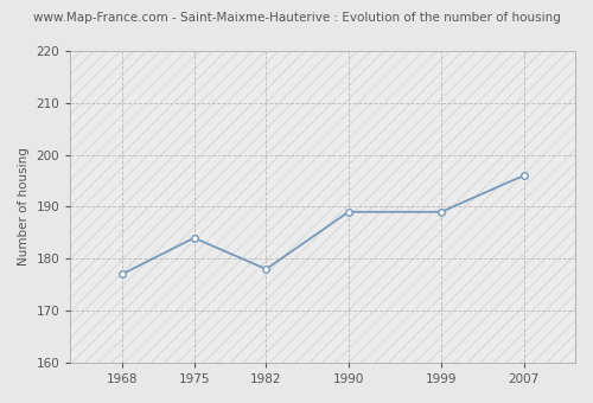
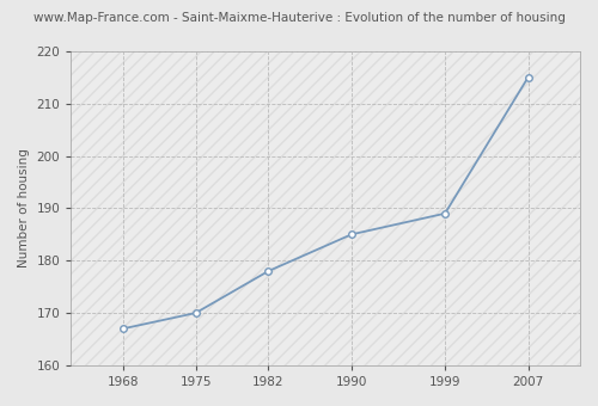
1968: 177 -> 167
1975: 184 -> 170
1990: 189 -> 185
2007: 196 -> 215
